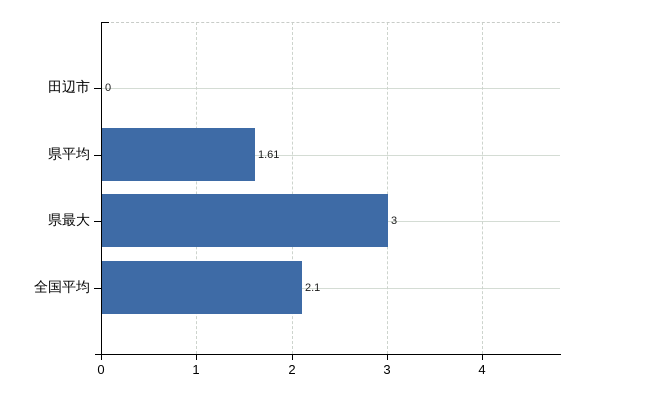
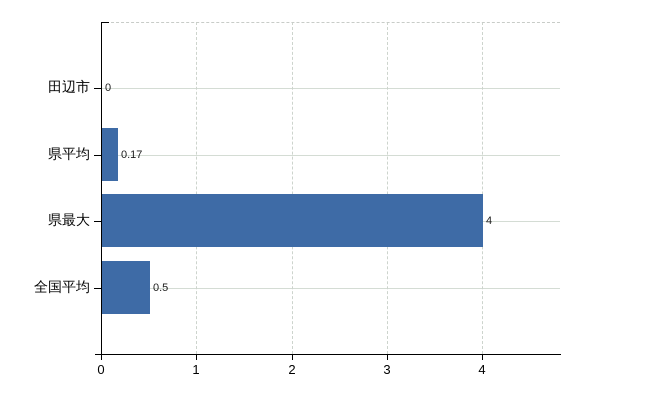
県平均: 1.61 -> 0.17
県最大: 3 -> 4
全国平均: 2.1 -> 0.5
